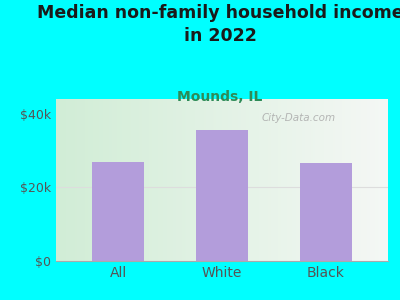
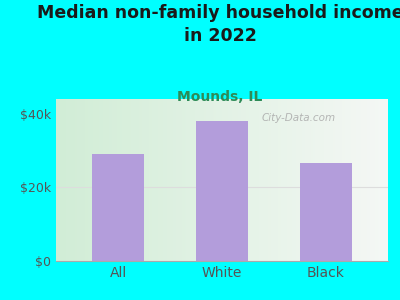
All: $27.0k -> $29.0k
White: $35.5k -> $38.0k
